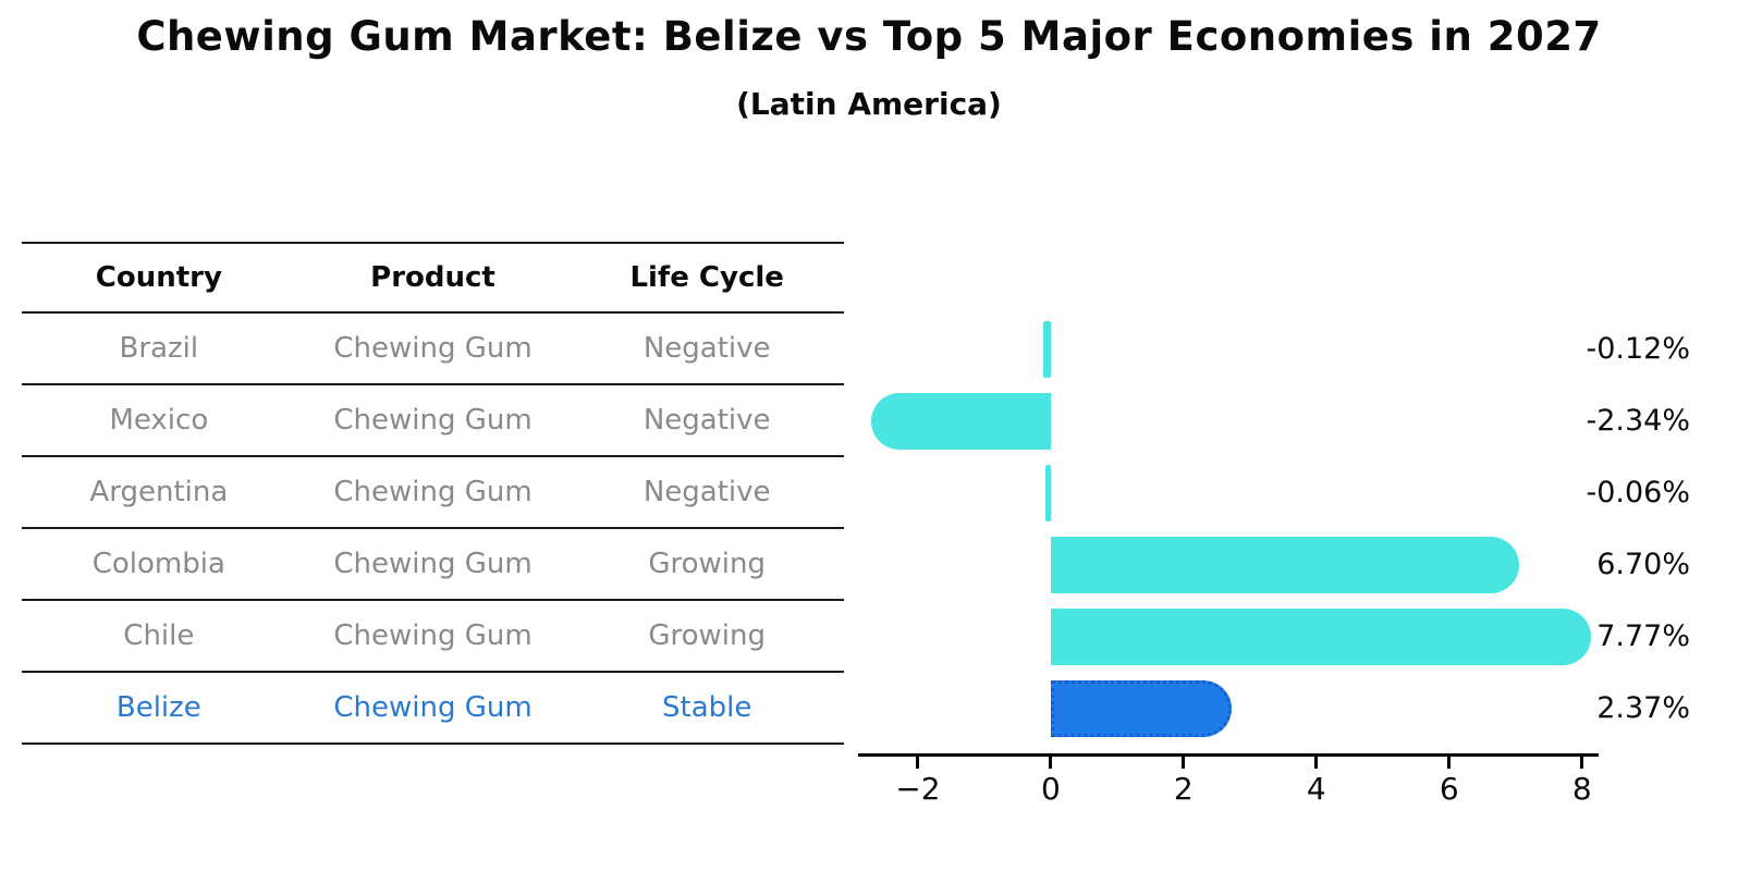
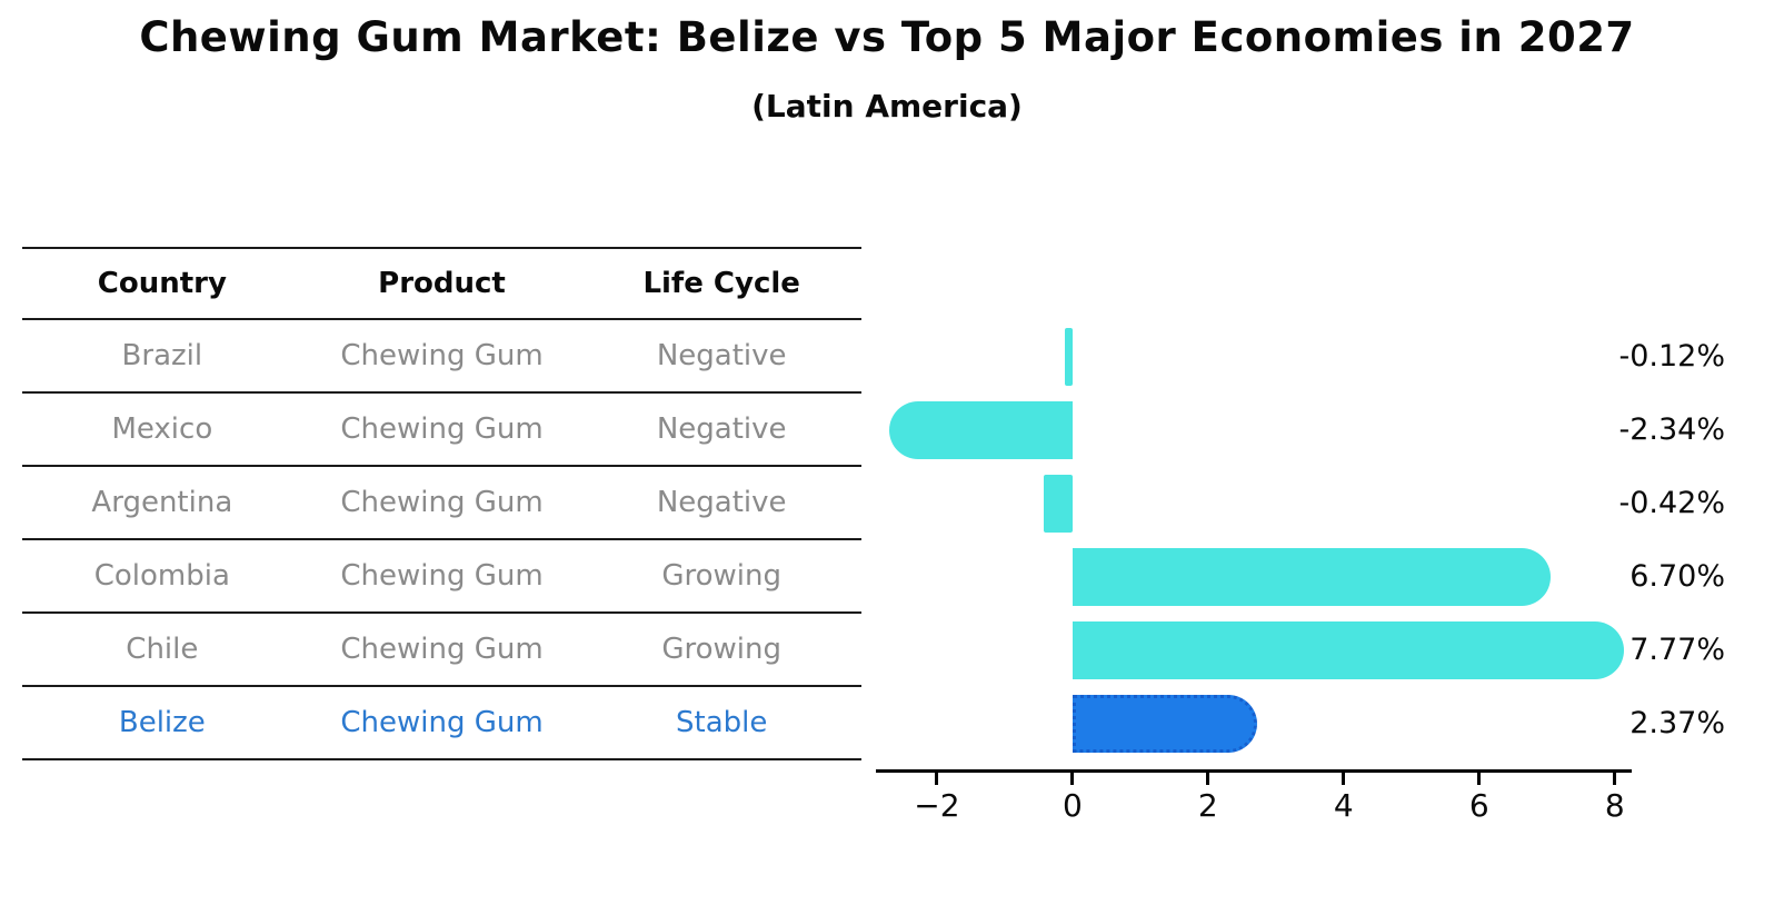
Argentina: -0.06% -> -0.42%
